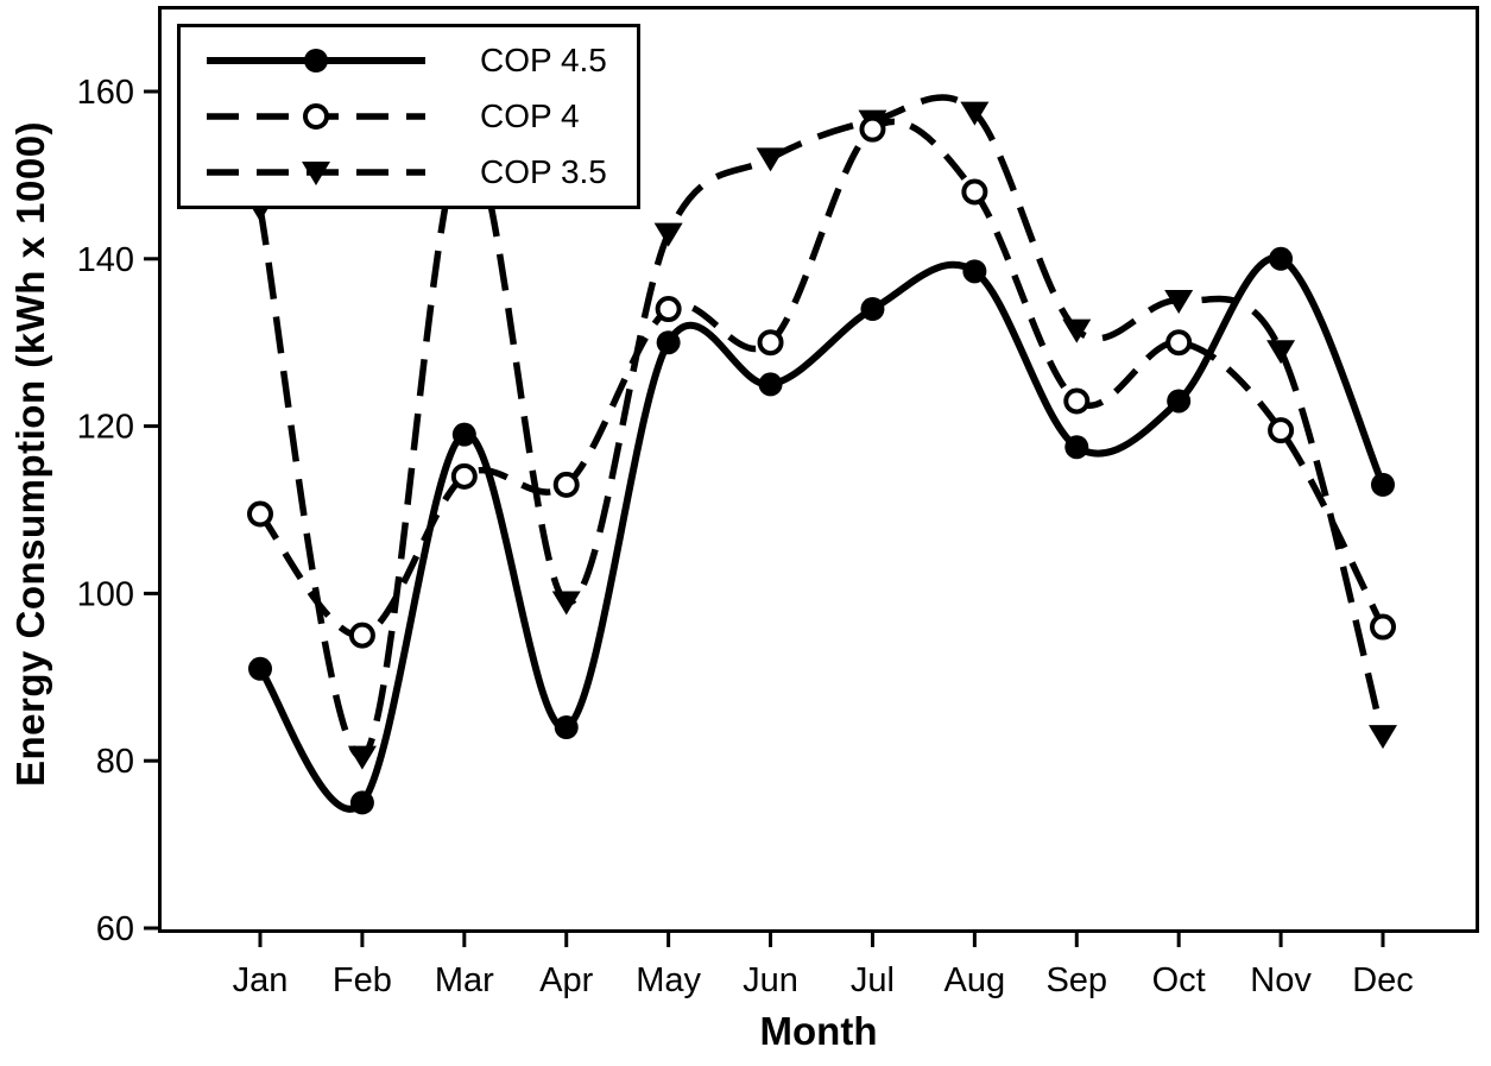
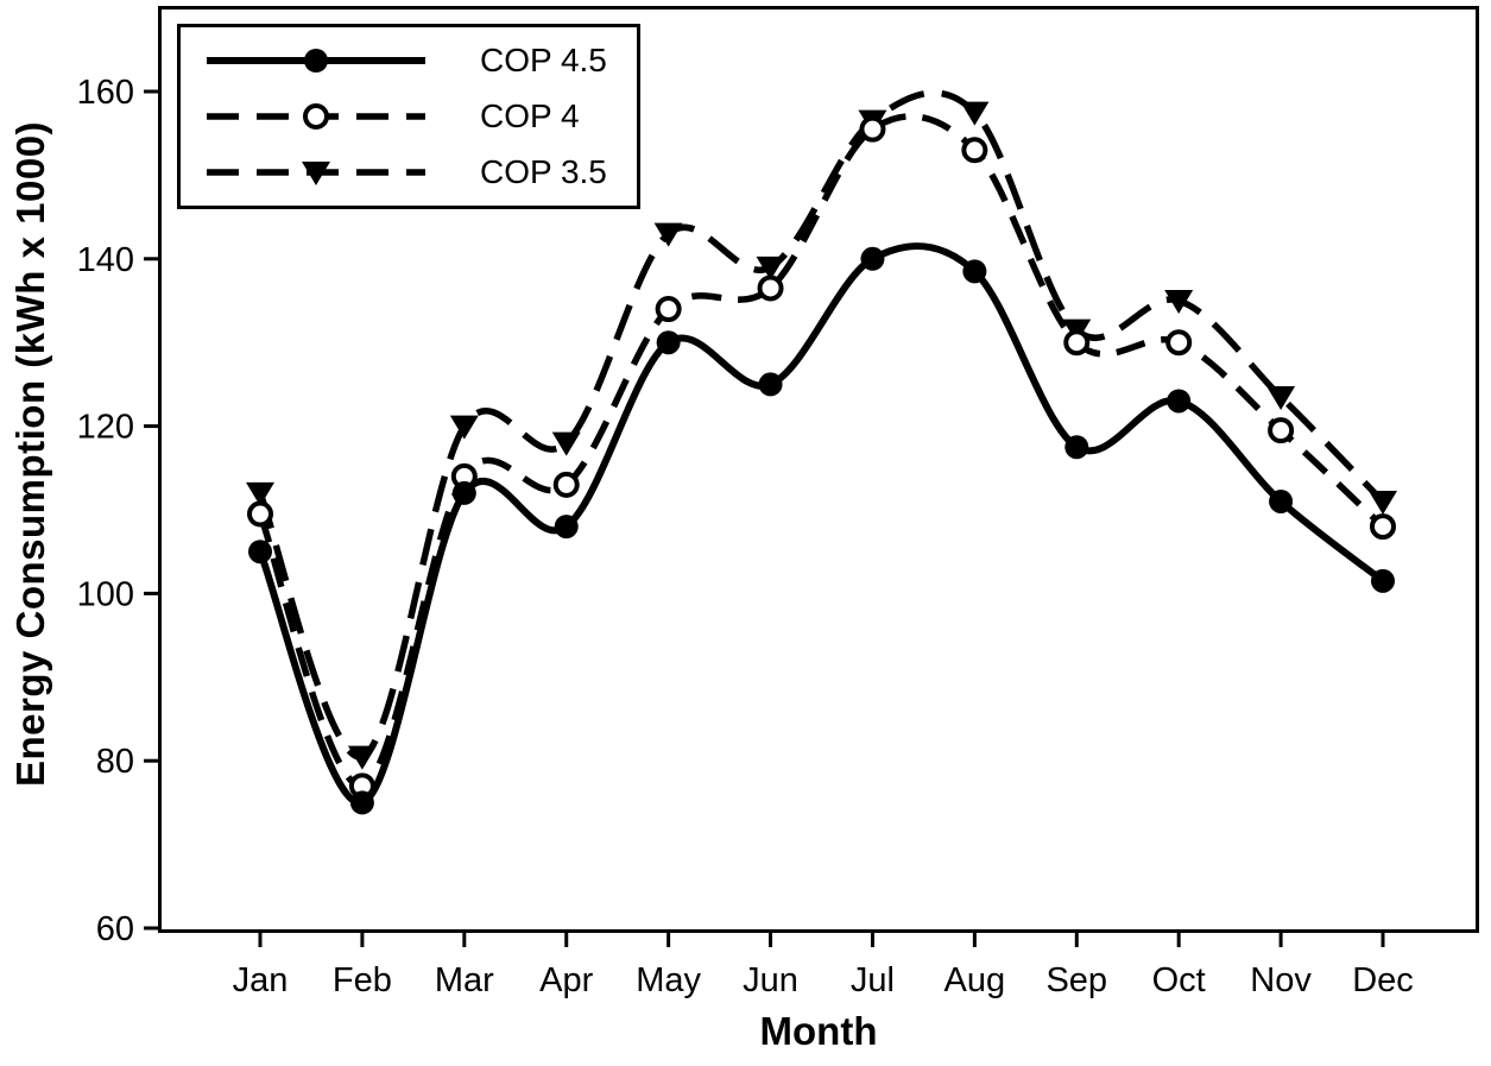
COP 4.5/Jan: 91 -> 105
COP 3.5/Jan: 146 -> 112
COP 4/Feb: 95 -> 77
COP 4.5/Mar: 119 -> 112
COP 3.5/Mar: 154 -> 120
COP 4.5/Apr: 84 -> 108
COP 3.5/Apr: 99 -> 118
COP 4/Jun: 130 -> 136
COP 3.5/Jun: 152 -> 139
COP 4.5/Jul: 134 -> 140
COP 4/Aug: 148 -> 153
COP 4/Sep: 123 -> 130
COP 4.5/Nov: 140 -> 111
COP 3.5/Nov: 129 -> 124
COP 4.5/Dec: 113 -> 102
COP 4/Dec: 96 -> 108
COP 3.5/Dec: 83 -> 111
